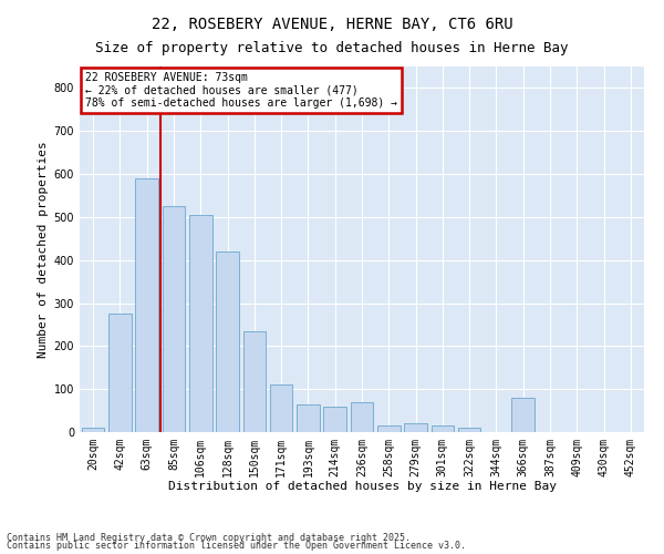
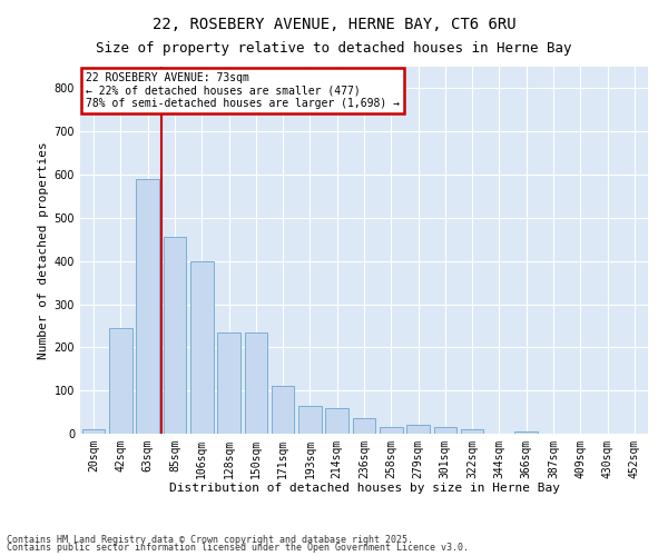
42sqm: 275 -> 245
85sqm: 525 -> 455
106sqm: 505 -> 400
128sqm: 420 -> 235
236sqm: 70 -> 35
366sqm: 80 -> 5
